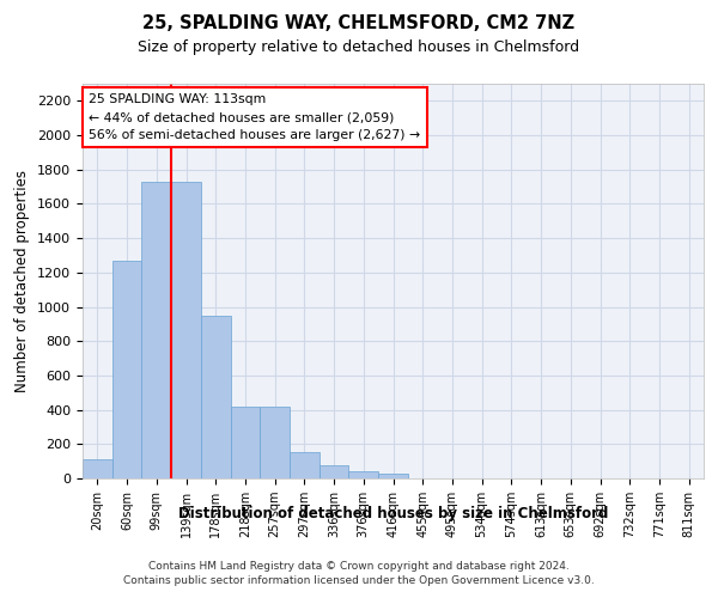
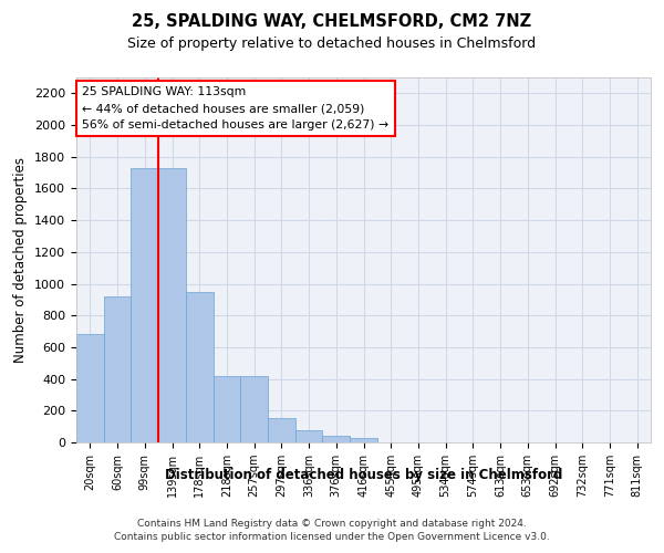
20sqm: 110 -> 680
60sqm: 1270 -> 920
